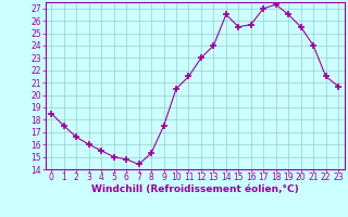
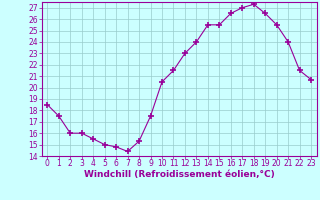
2: 16.6 -> 16.0
14: 26.5 -> 25.5
16: 25.7 -> 26.5
